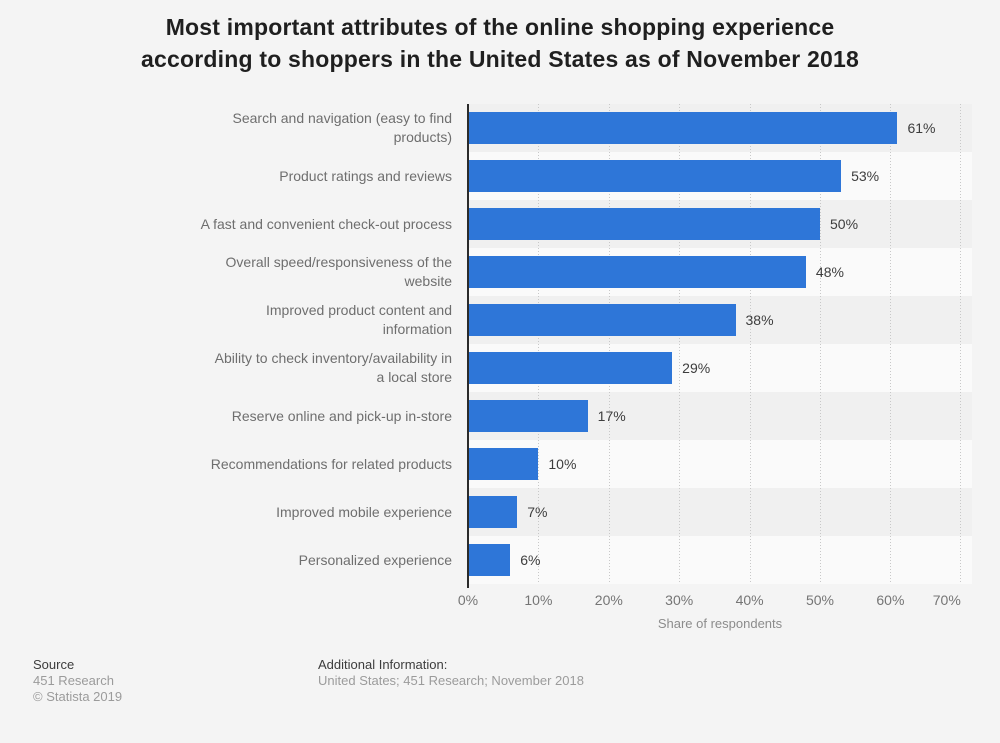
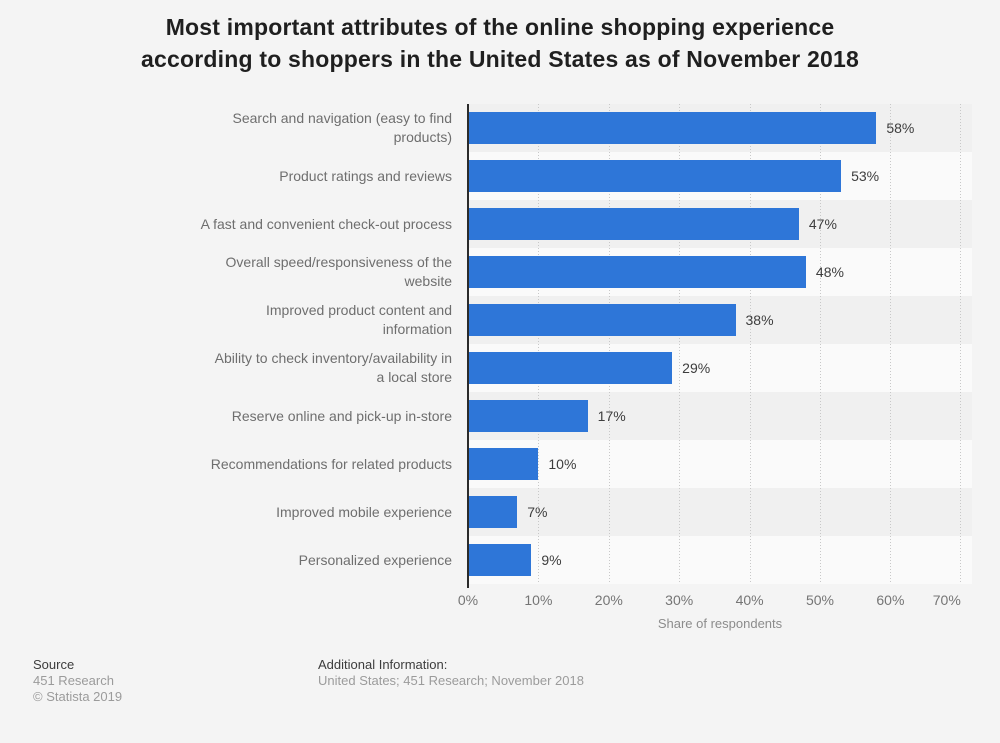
Search and navigation (easy to find products): 61% -> 58%
A fast and convenient check-out process: 50% -> 47%
Personalized experience: 6% -> 9%
